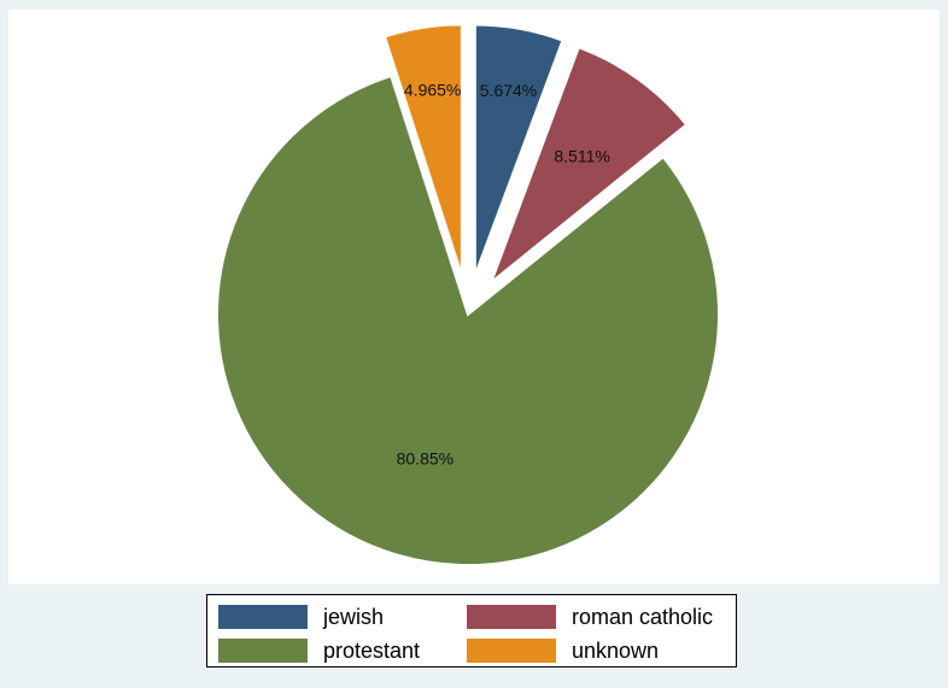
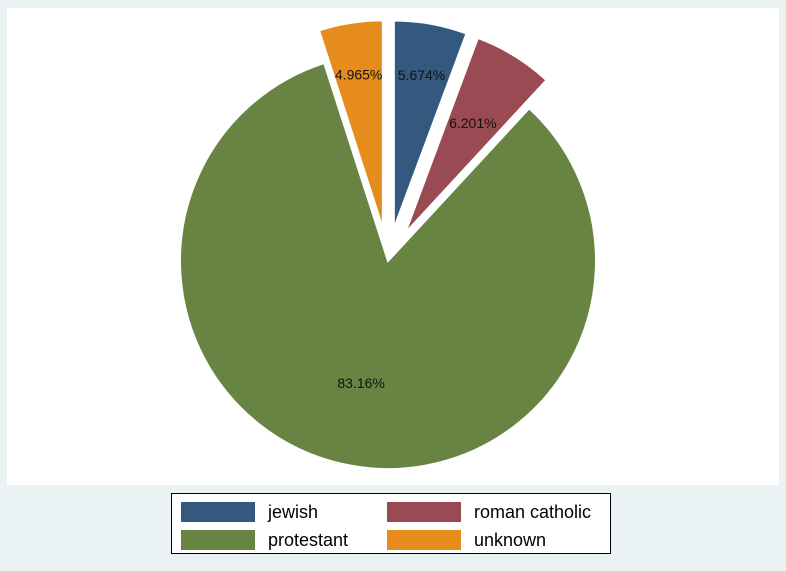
roman catholic: 8.511% -> 6.201%
protestant: 80.85% -> 83.16%
